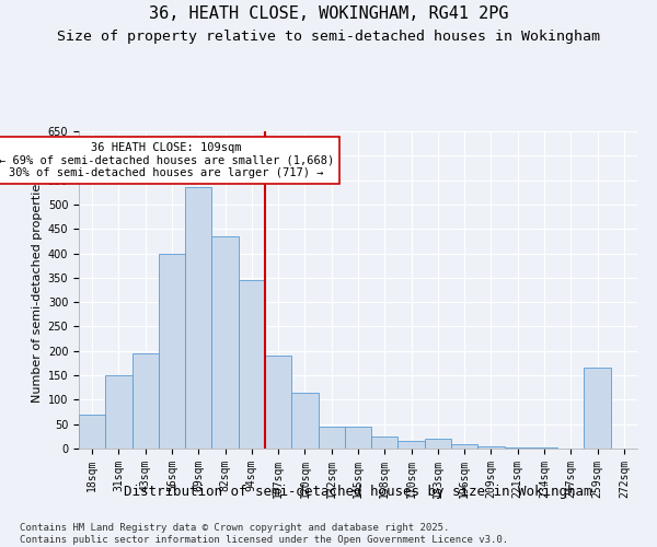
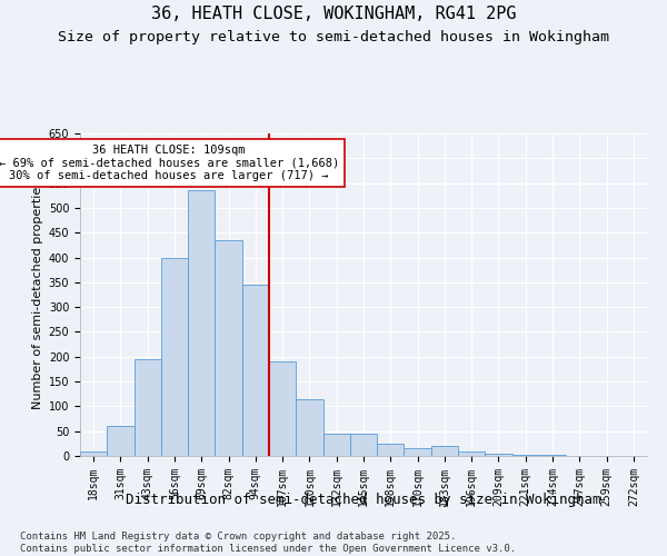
18sqm: 70 -> 10
31sqm: 150 -> 60
259sqm: 165 -> 0
